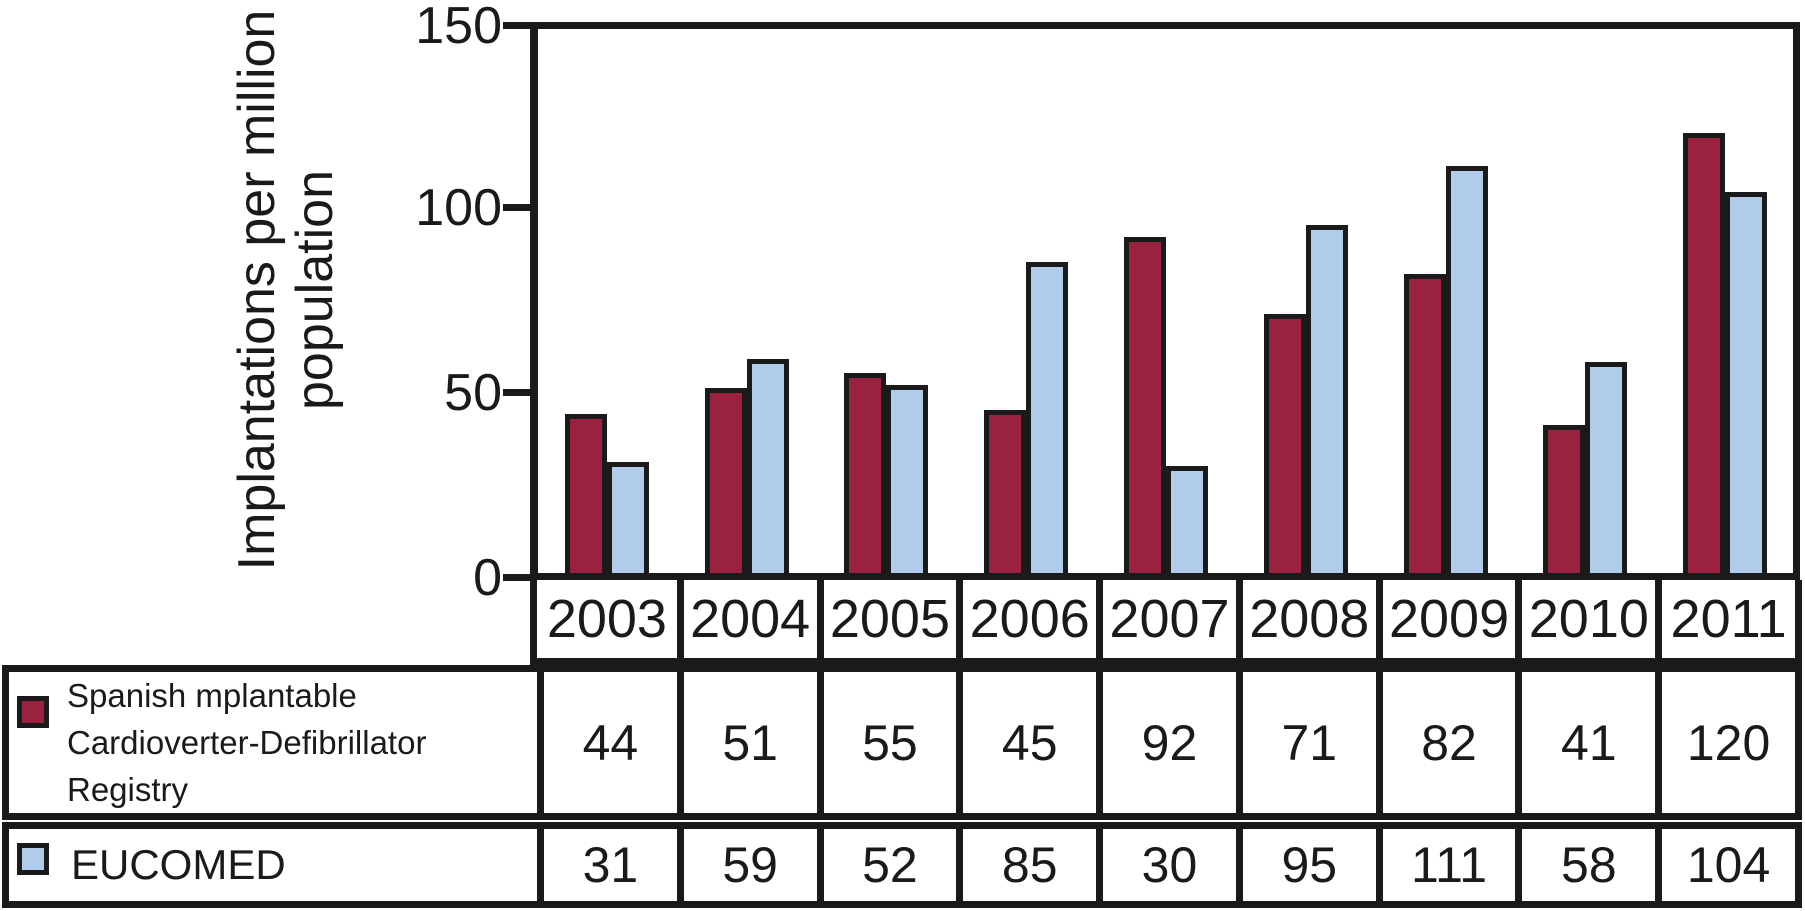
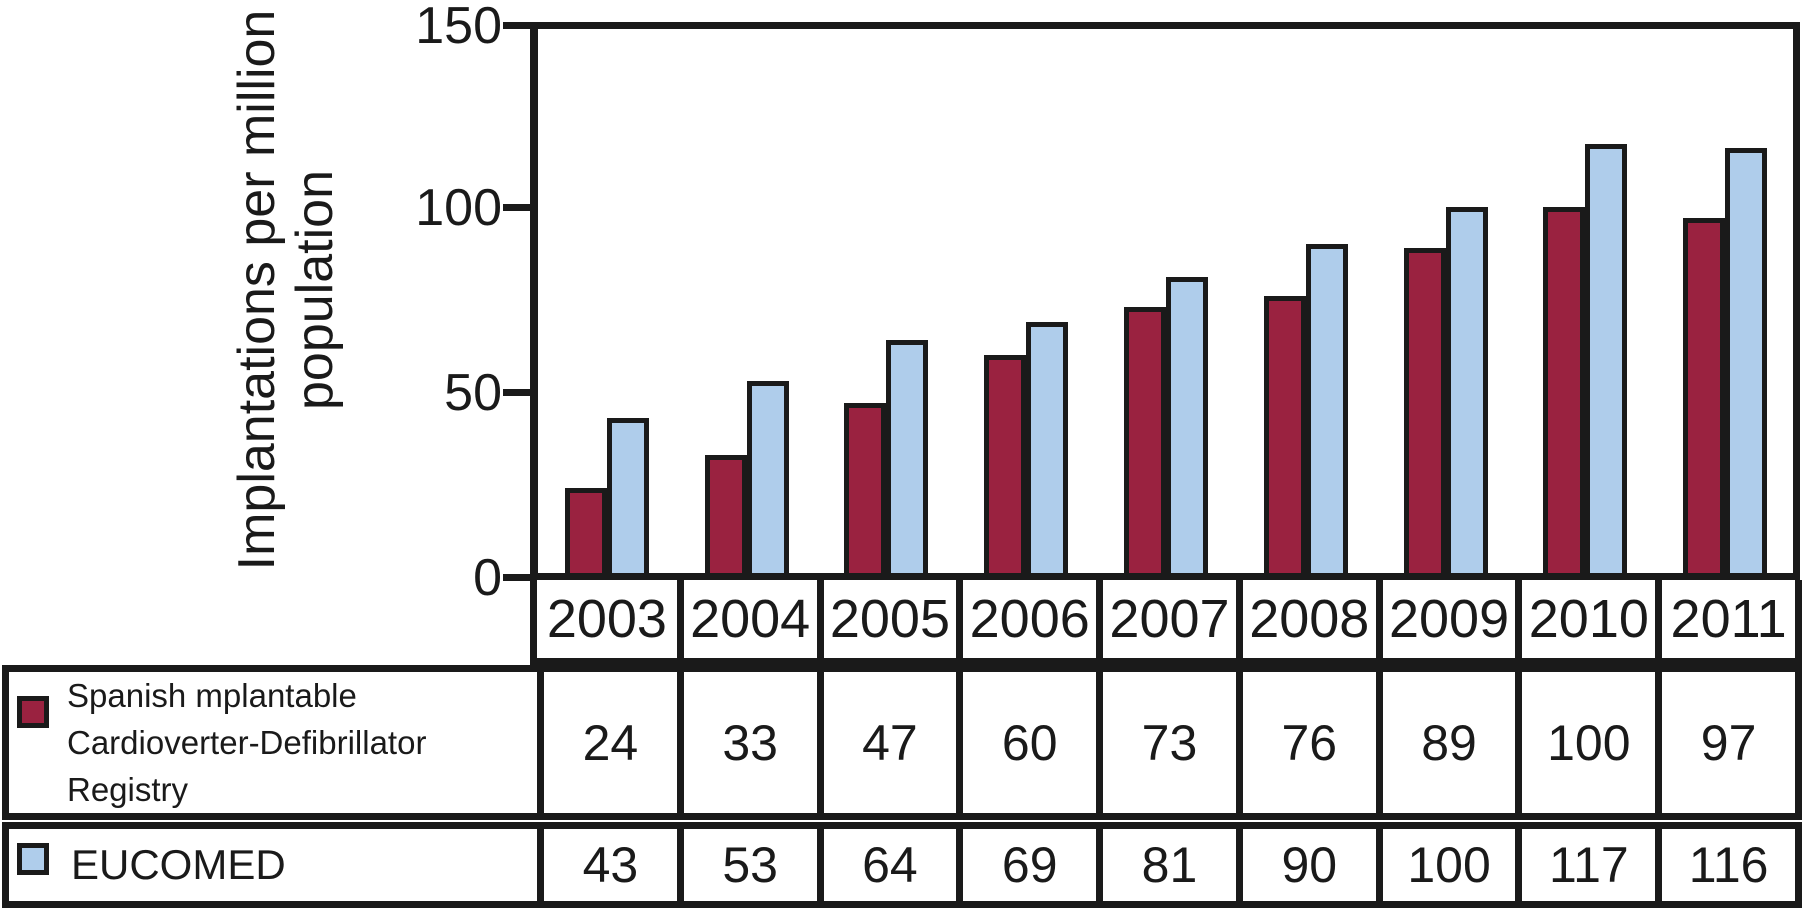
Spanish mplantable Cardioverter-Defibrillator Registry/2003: 44 -> 24
EUCOMED/2003: 31 -> 43
Spanish mplantable Cardioverter-Defibrillator Registry/2004: 51 -> 33
EUCOMED/2004: 59 -> 53
Spanish mplantable Cardioverter-Defibrillator Registry/2005: 55 -> 47
EUCOMED/2005: 52 -> 64
Spanish mplantable Cardioverter-Defibrillator Registry/2006: 45 -> 60
EUCOMED/2006: 85 -> 69
Spanish mplantable Cardioverter-Defibrillator Registry/2007: 92 -> 73
EUCOMED/2007: 30 -> 81
Spanish mplantable Cardioverter-Defibrillator Registry/2008: 71 -> 76
EUCOMED/2008: 95 -> 90
Spanish mplantable Cardioverter-Defibrillator Registry/2009: 82 -> 89
EUCOMED/2009: 111 -> 100
Spanish mplantable Cardioverter-Defibrillator Registry/2010: 41 -> 100
EUCOMED/2010: 58 -> 117
Spanish mplantable Cardioverter-Defibrillator Registry/2011: 120 -> 97
EUCOMED/2011: 104 -> 116
